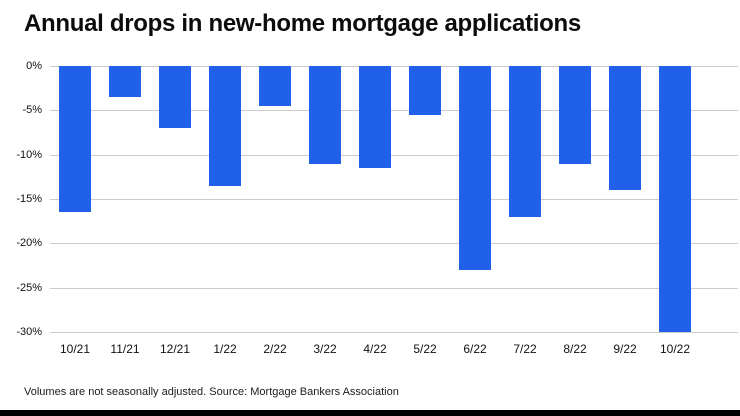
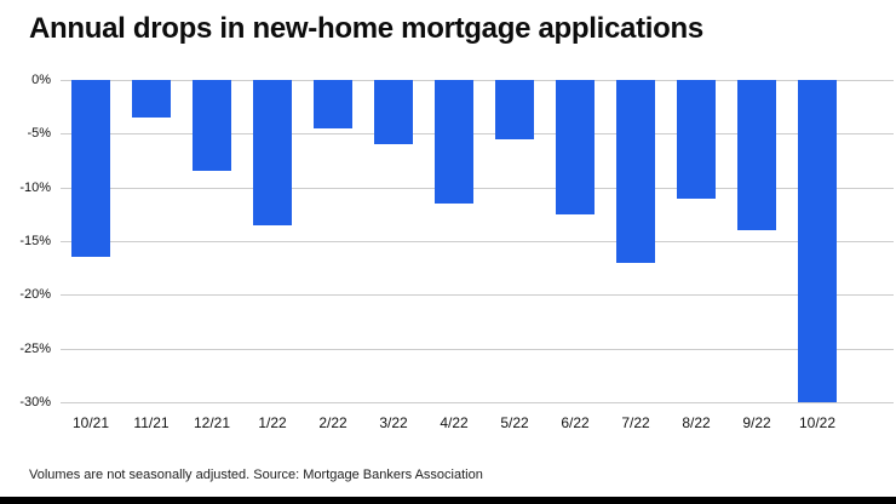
12/21: -7% -> -8%
3/22: -11% -> -6%
6/22: -23% -> -12%
